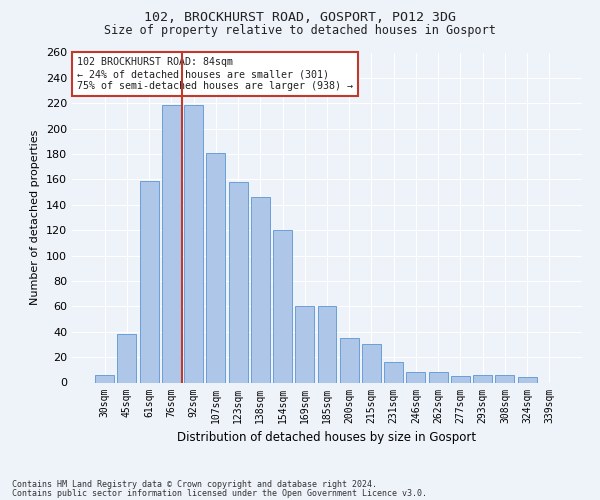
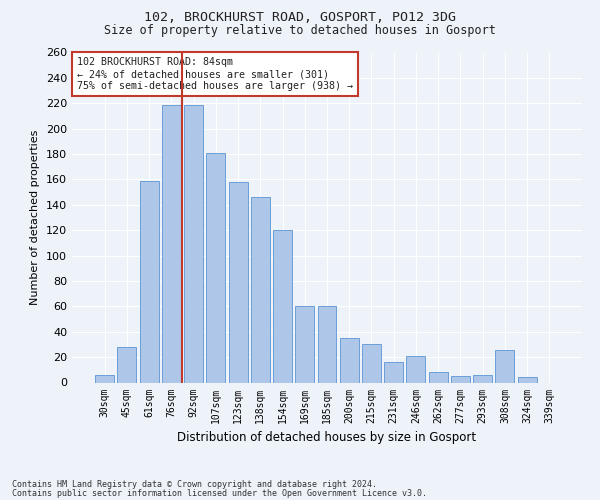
45sqm: 38 -> 28
246sqm: 8 -> 21
308sqm: 6 -> 26
